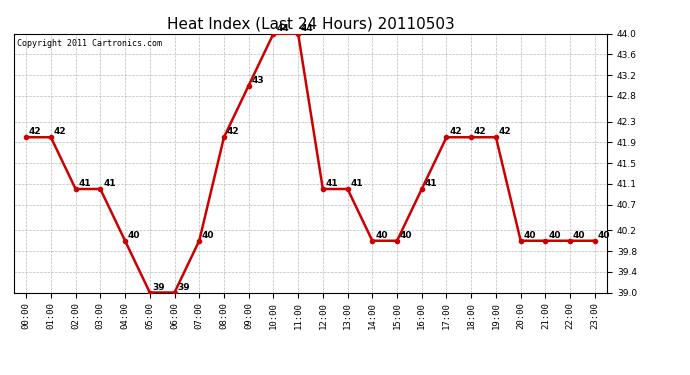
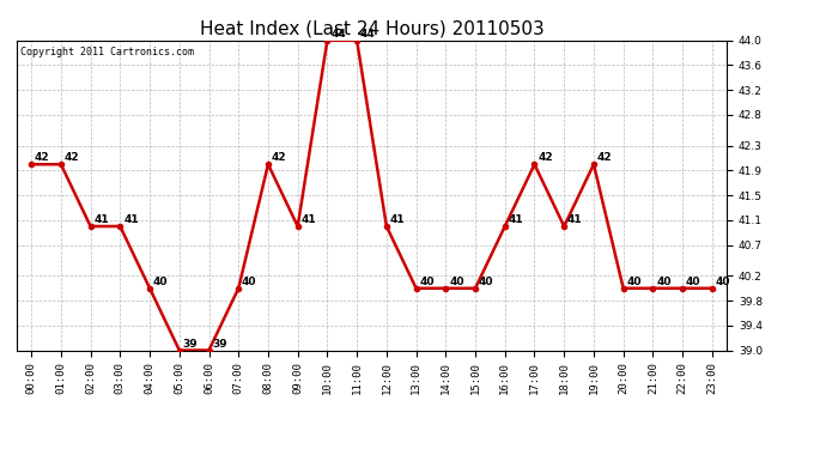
09:00: 43 -> 41
13:00: 41 -> 40
18:00: 42 -> 41
